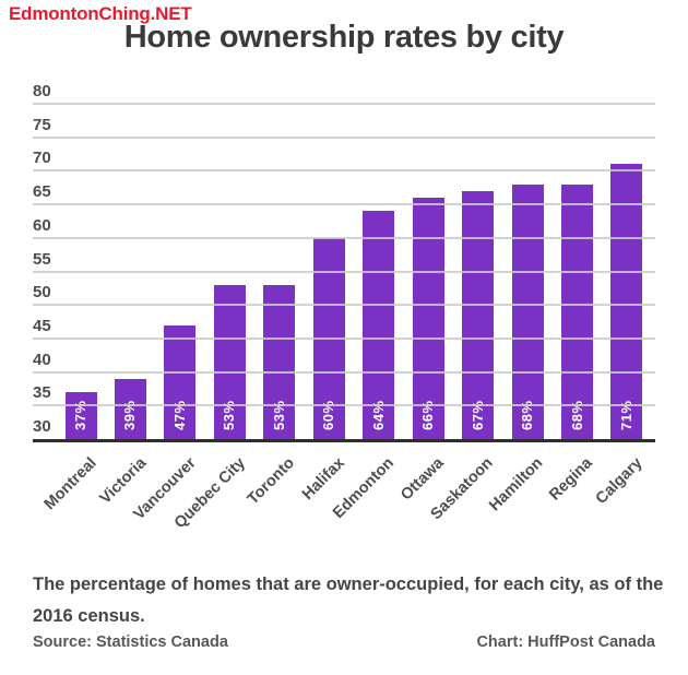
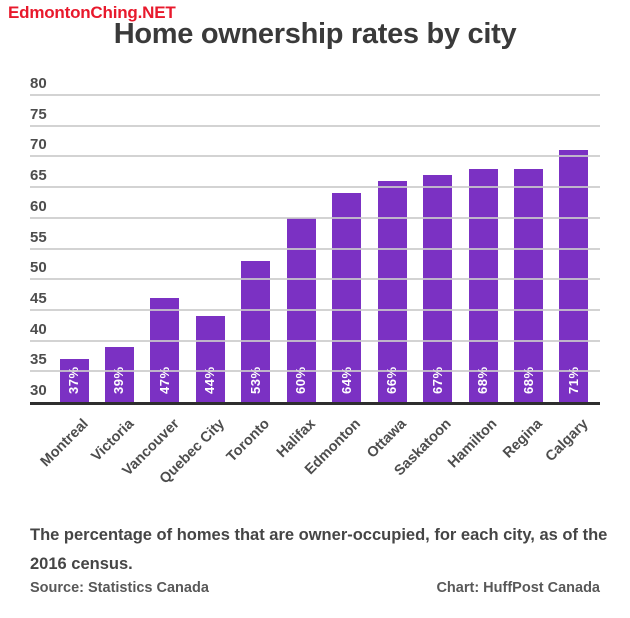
Quebec City: 53% -> 44%
